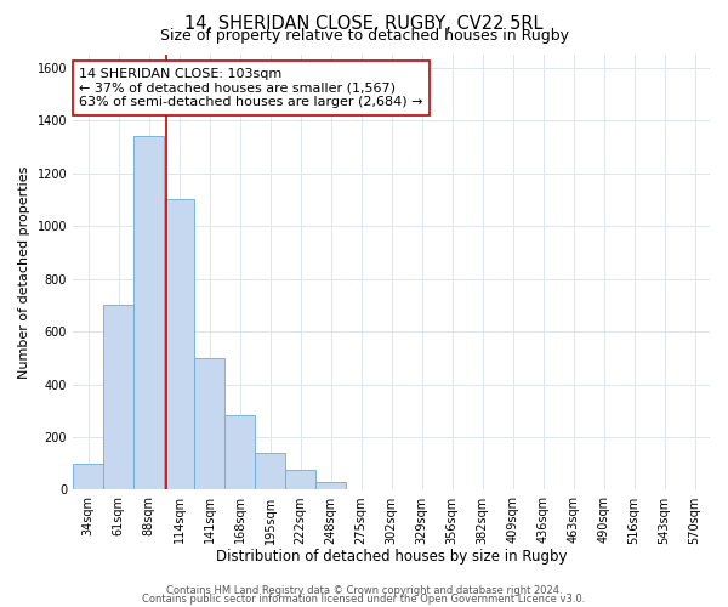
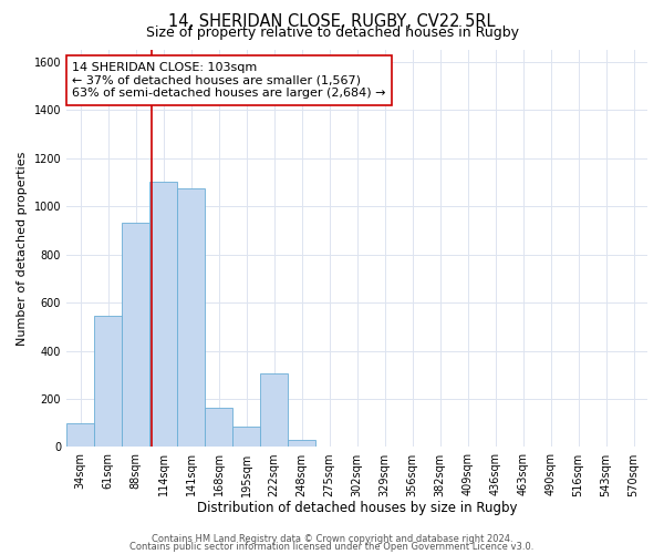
61sqm: 700 -> 545
88sqm: 1340 -> 930
141sqm: 500 -> 1075
168sqm: 285 -> 165
195sqm: 140 -> 85
222sqm: 75 -> 305
